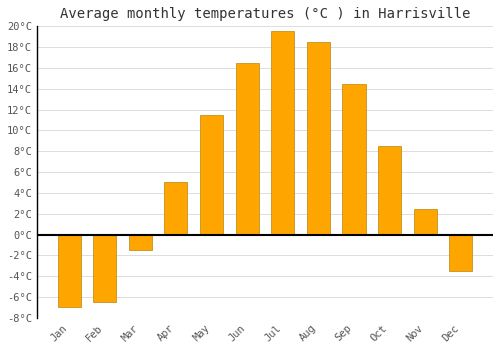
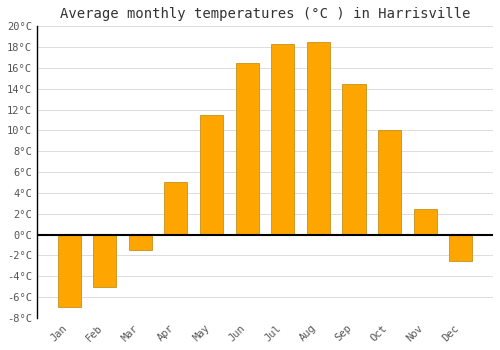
Feb: -6.5°C -> -5.0°C
Jul: 19.5°C -> 18.3°C
Oct: 8.5°C -> 10.0°C
Dec: -3.5°C -> -2.5°C
